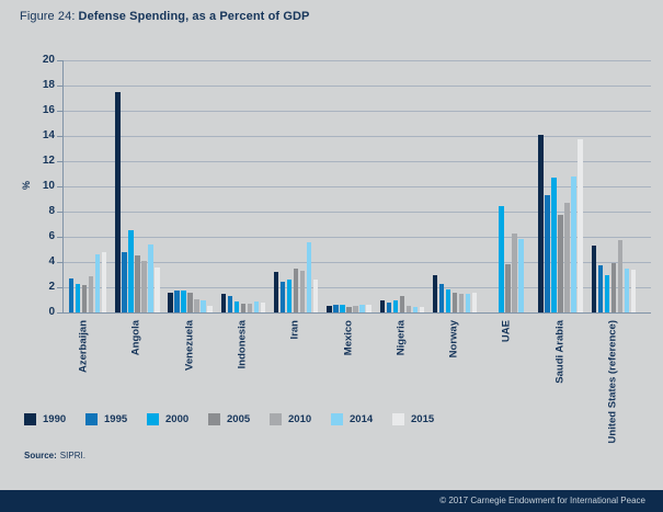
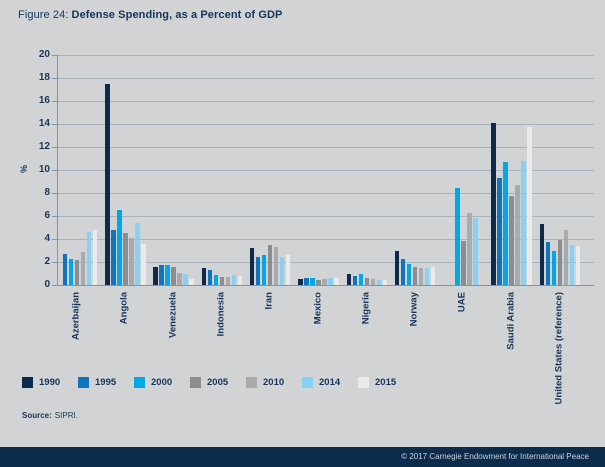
2014/Iran: 5.6 -> 2.5
2005/Nigeria: 1.3 -> 0.7
2010/United States (reference): 5.7 -> 4.8
